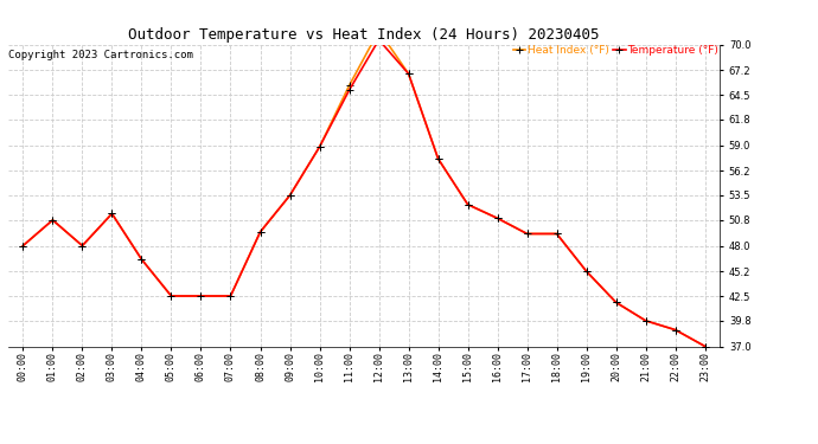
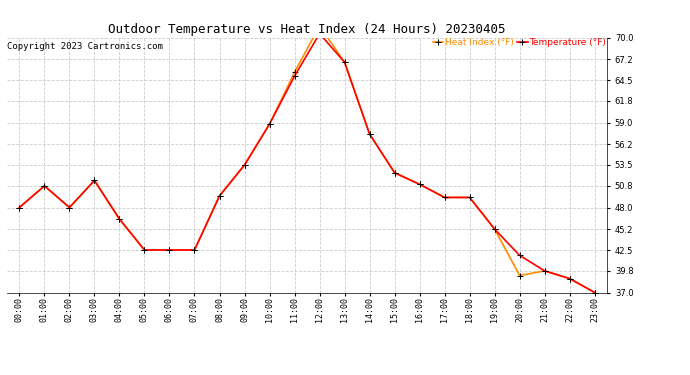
Heat Index (°F)/20:00: 41.8 -> 39.2
